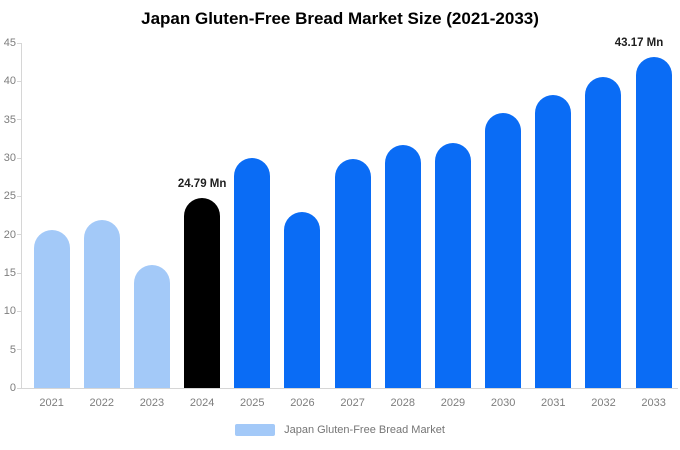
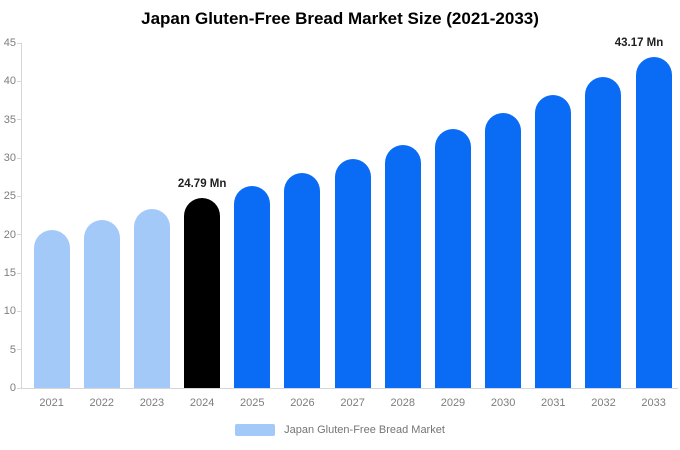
2023: 16 -> 23
2025: 30 -> 26
2026: 23 -> 28
2029: 32 -> 34
